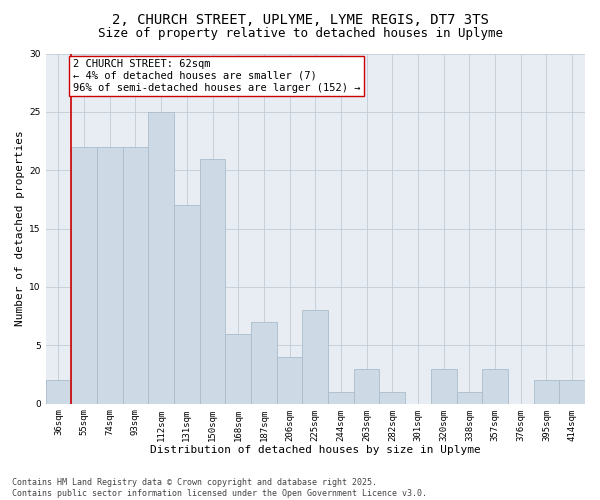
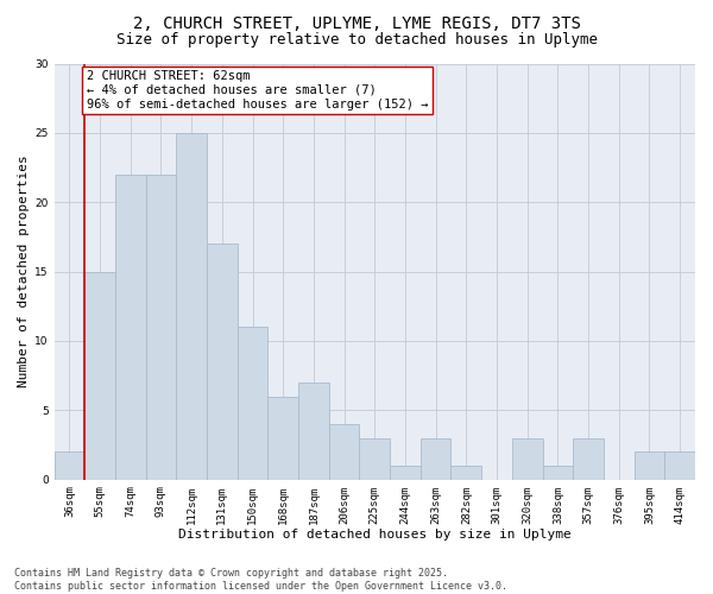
55sqm: 22 -> 15
150sqm: 21 -> 11
225sqm: 8 -> 3
